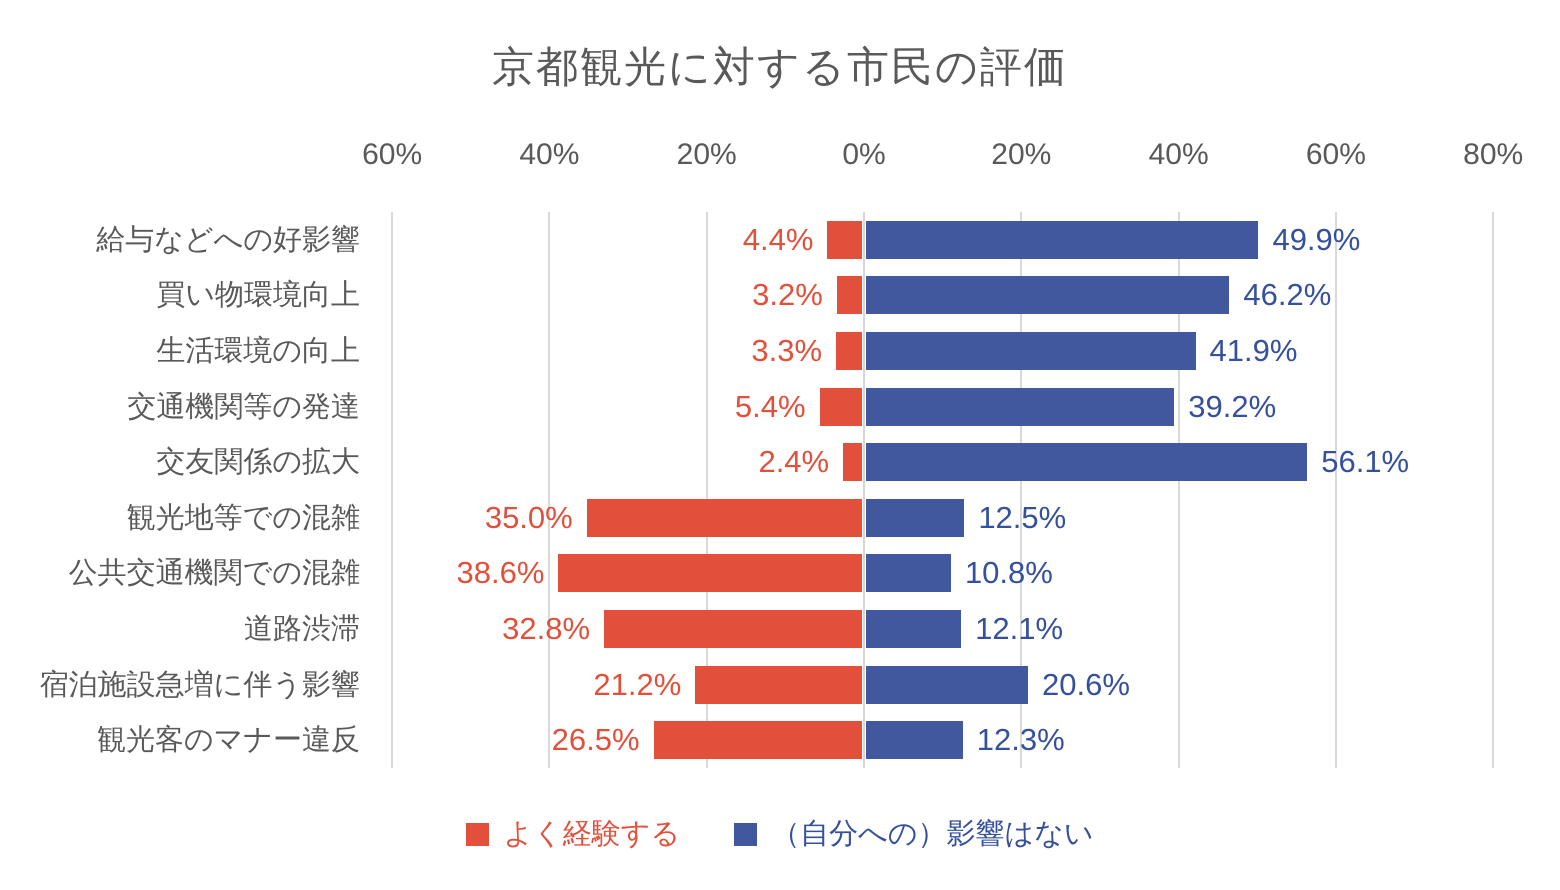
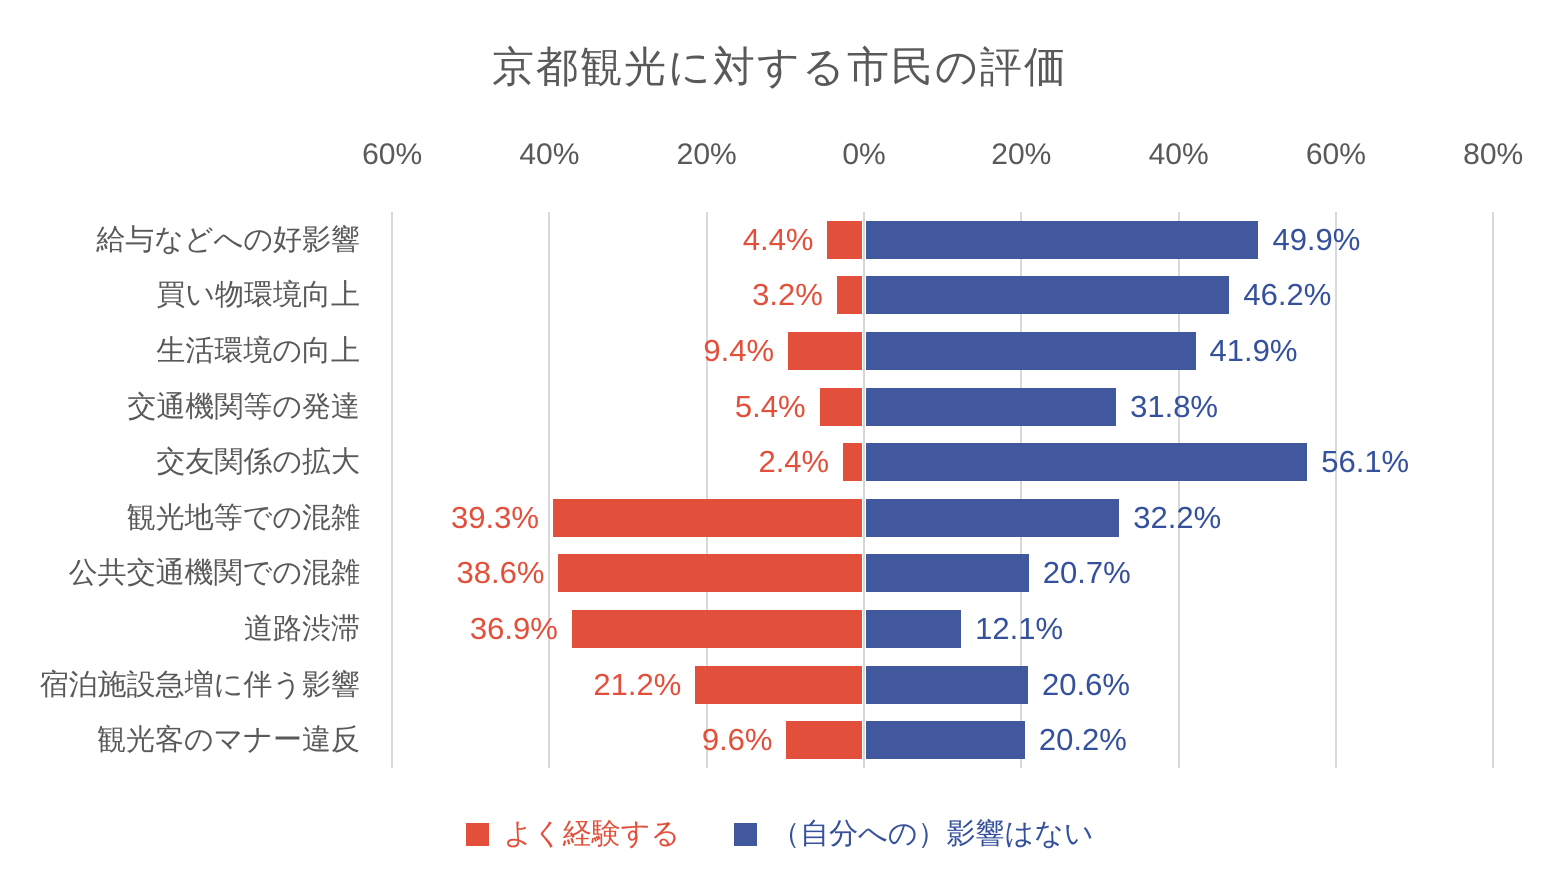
よく経験する/生活環境の向上: 3.3% -> 9.4%
（自分への）影響はない/交通機関等の発達: 39.2% -> 31.8%
よく経験する/観光地等での混雑: 35.0% -> 39.3%
（自分への）影響はない/観光地等での混雑: 12.5% -> 32.2%
（自分への）影響はない/公共交通機関での混雑: 10.8% -> 20.7%
よく経験する/道路渋滞: 32.8% -> 36.9%
よく経験する/観光客のマナー違反: 26.5% -> 9.6%
（自分への）影響はない/観光客のマナー違反: 12.3% -> 20.2%
